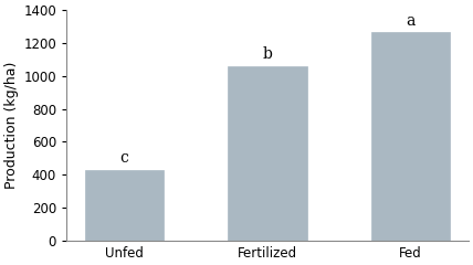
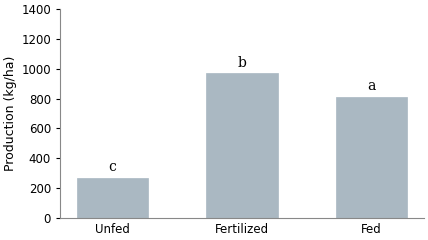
Unfed: 430 -> 270
Fertilized: 1060 -> 970
Fed: 1260 -> 810
